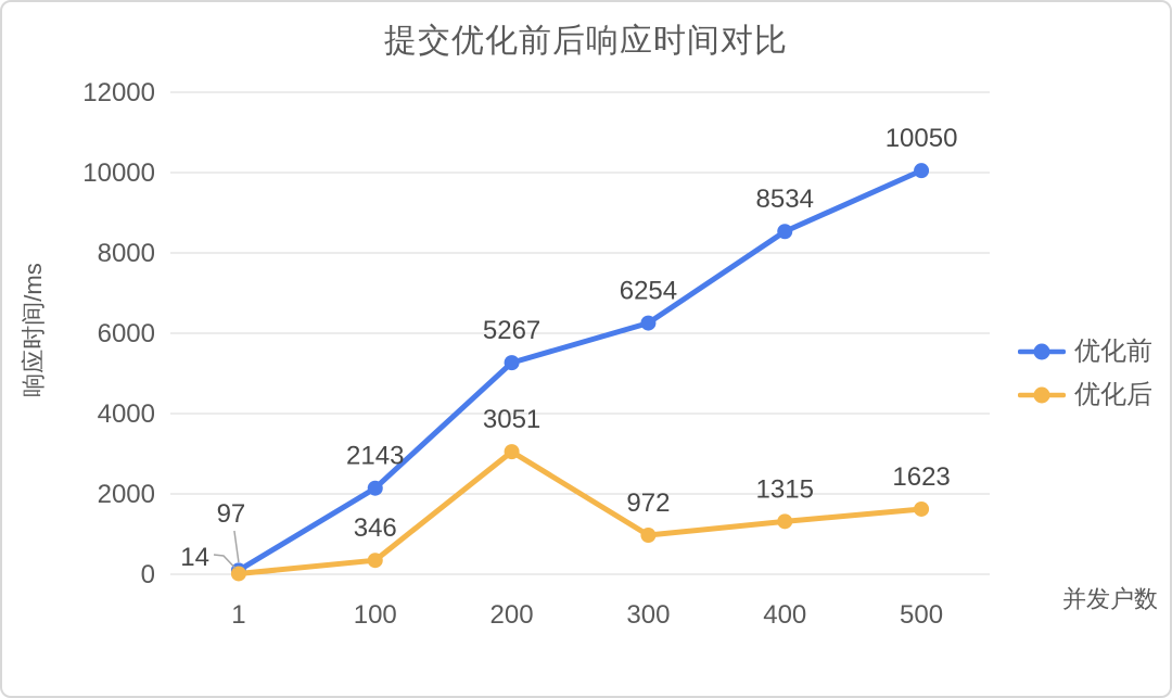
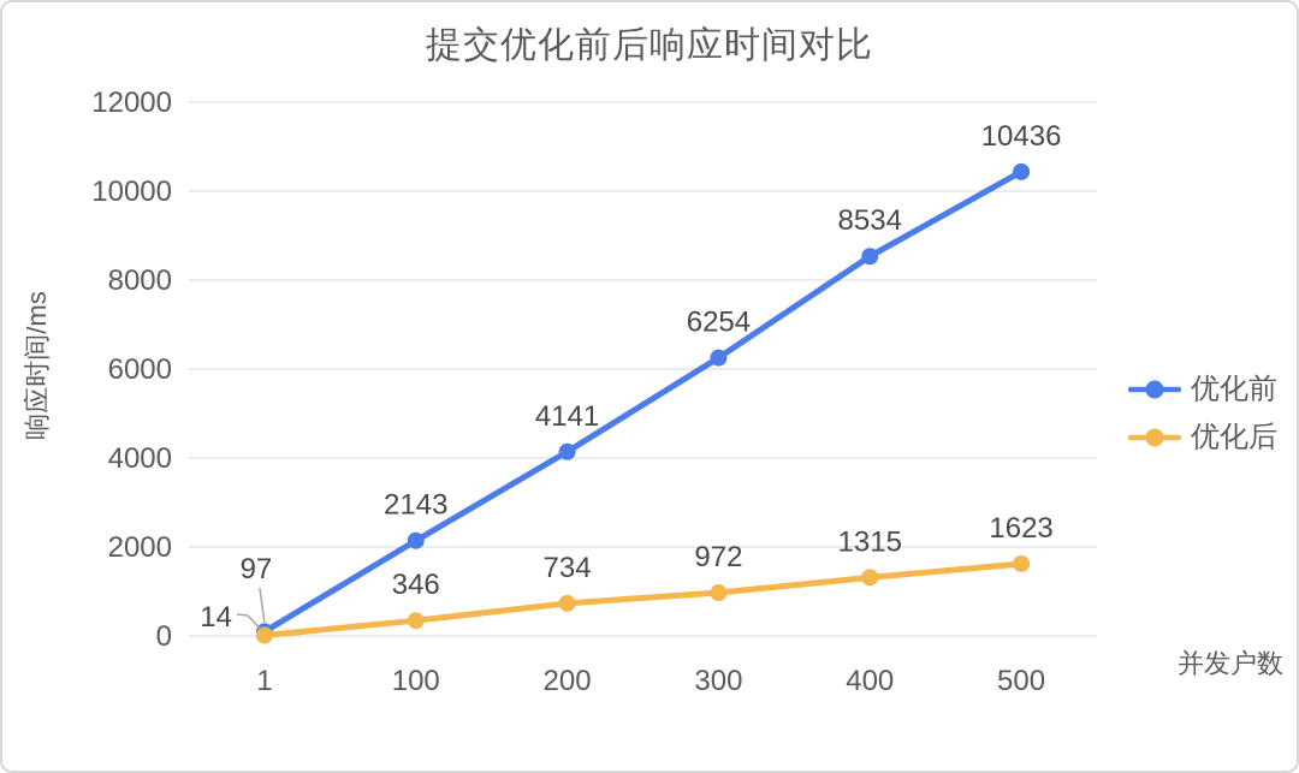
优化前/200: 5267 -> 4141
优化后/200: 3051 -> 734
优化前/500: 10050 -> 10436
